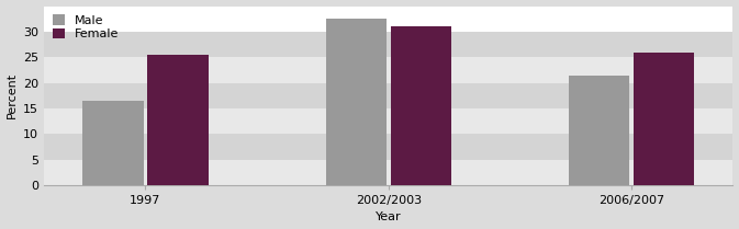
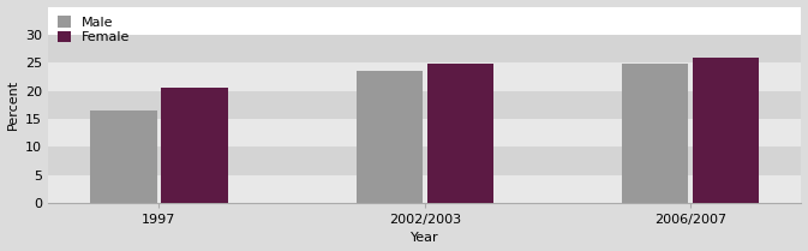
Female/1997: 25.5 -> 20.5
Male/2002/2003: 32.5 -> 23.5
Female/2002/2003: 31.0 -> 24.8
Male/2006/2007: 21.5 -> 24.8
